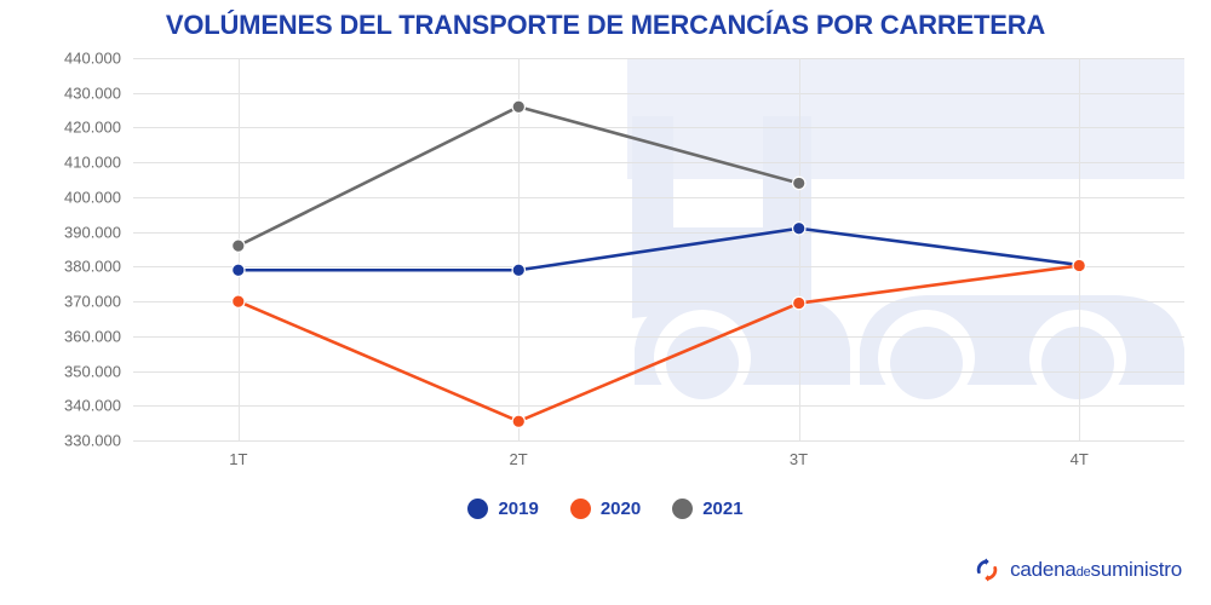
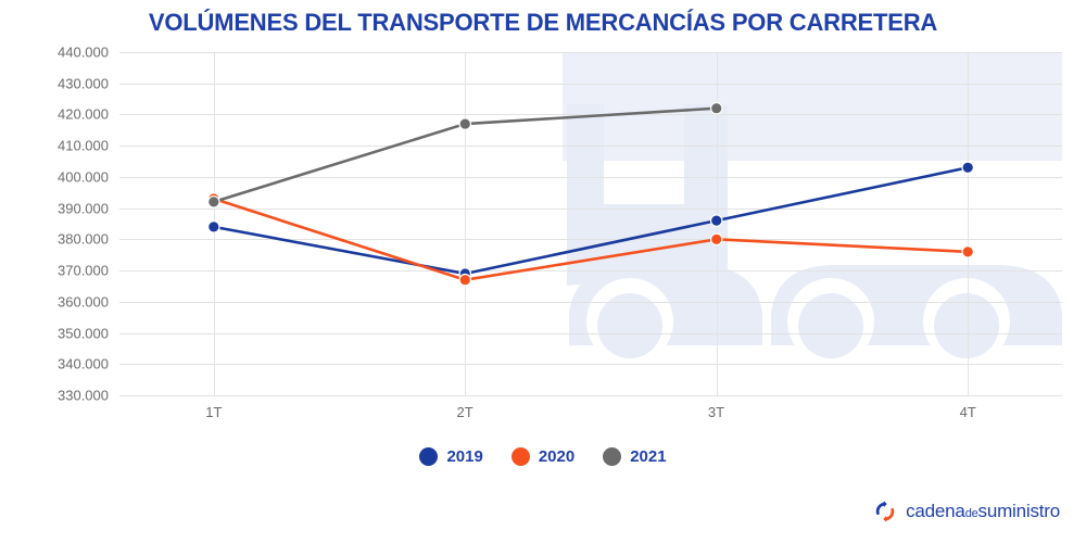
2019/1T: 379000 -> 384000
2020/1T: 370000 -> 393000
2021/1T: 386000 -> 392000
2019/2T: 379000 -> 369000
2020/2T: 336000 -> 367000
2021/2T: 426000 -> 417000
2019/3T: 391000 -> 386000
2020/3T: 370000 -> 380000
2021/3T: 404000 -> 422000
2019/4T: 380000 -> 403000
2020/4T: 380000 -> 376000
